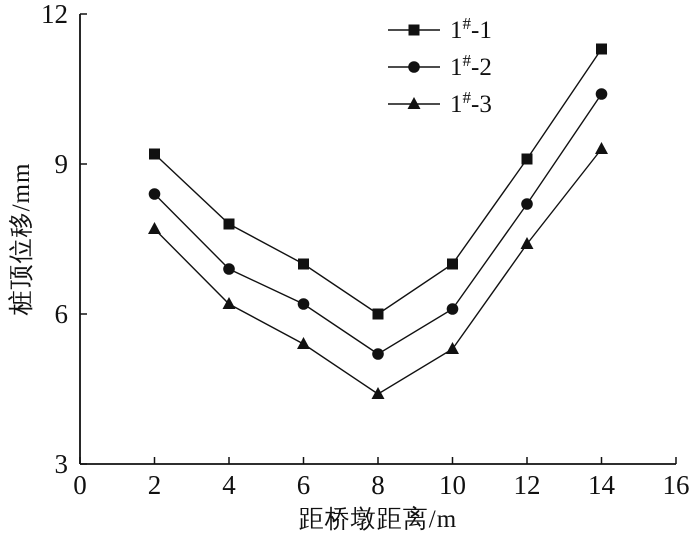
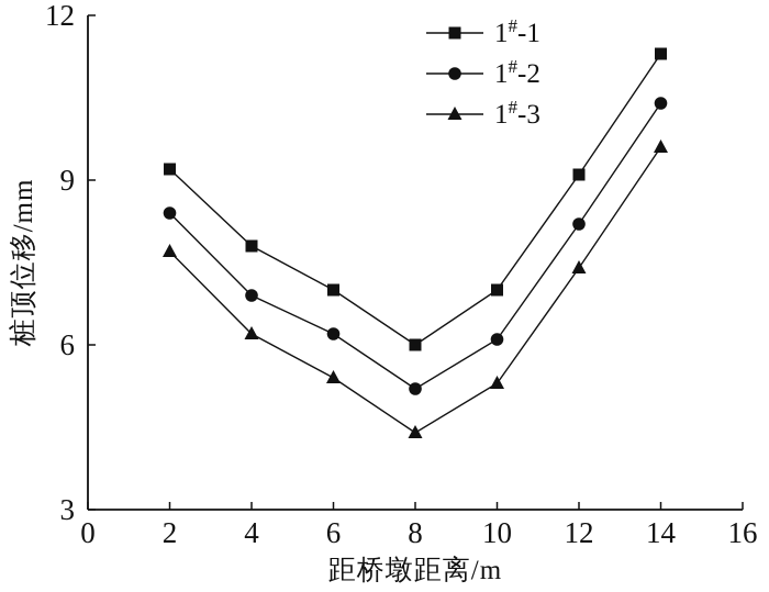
1#-3/14: 9.3 -> 9.6
